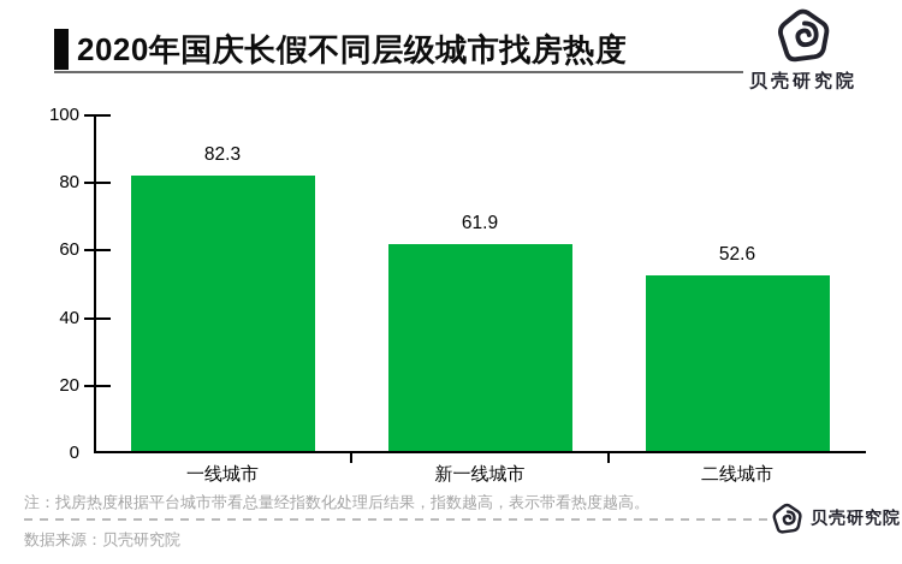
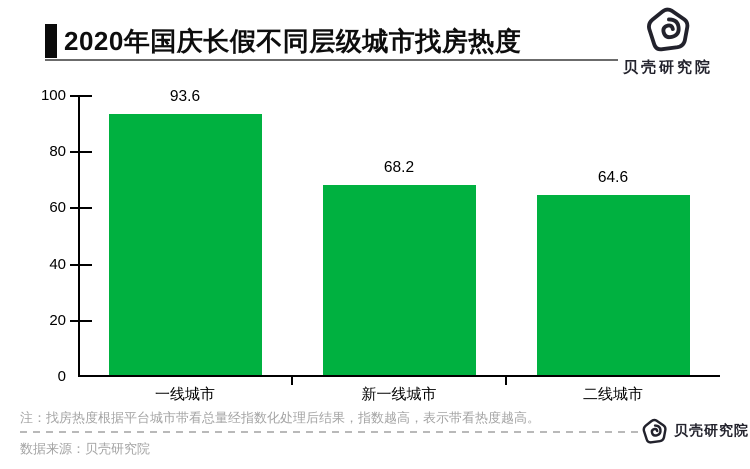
一线城市: 82.3 -> 93.6
新一线城市: 61.9 -> 68.2
二线城市: 52.6 -> 64.6
